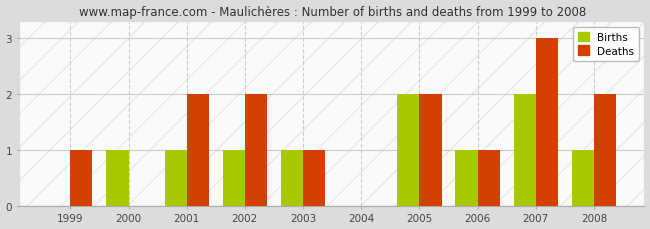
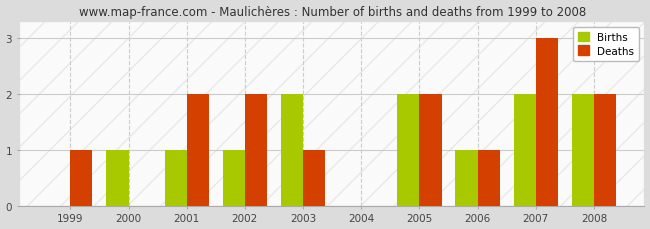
Births/2003: 1 -> 2
Births/2008: 1 -> 2
